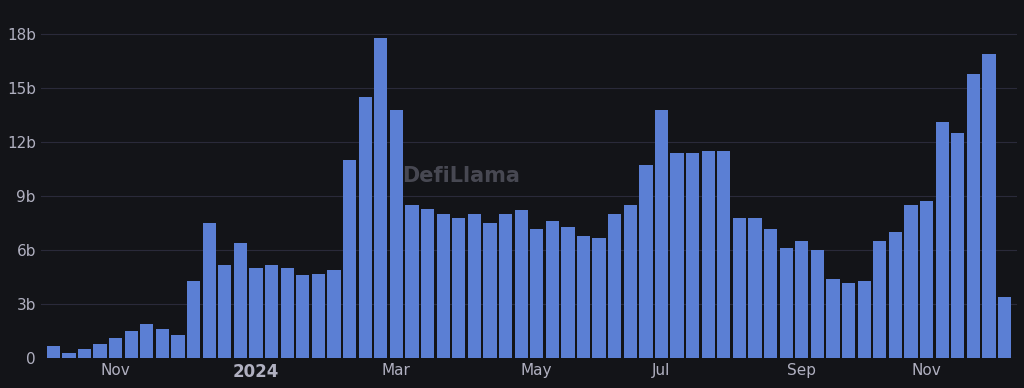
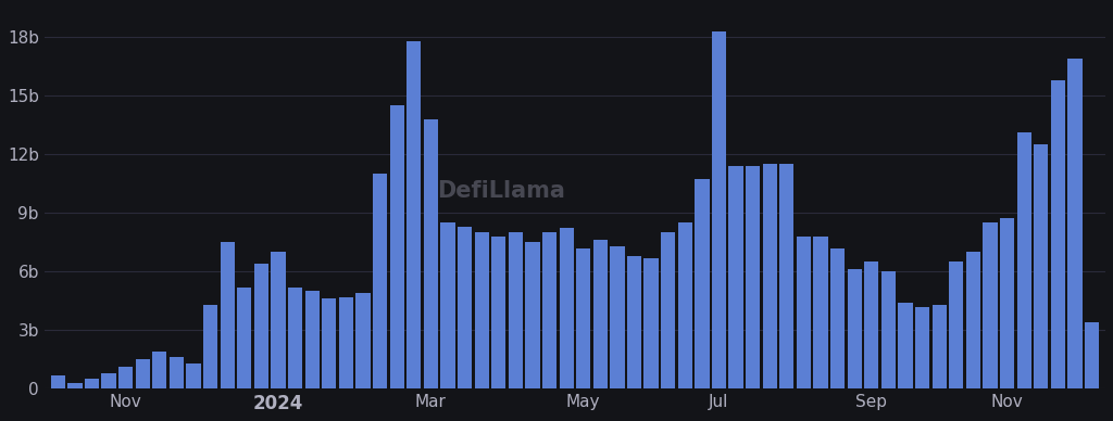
2024: 5.0b -> 7.0b
Jul: 13.8b -> 18.3b
